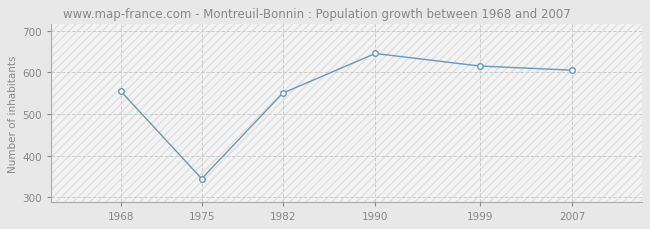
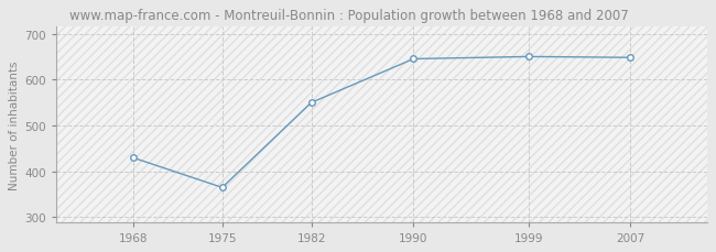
1968: 555 -> 430
1975: 345 -> 365
1999: 615 -> 650
2007: 605 -> 648
